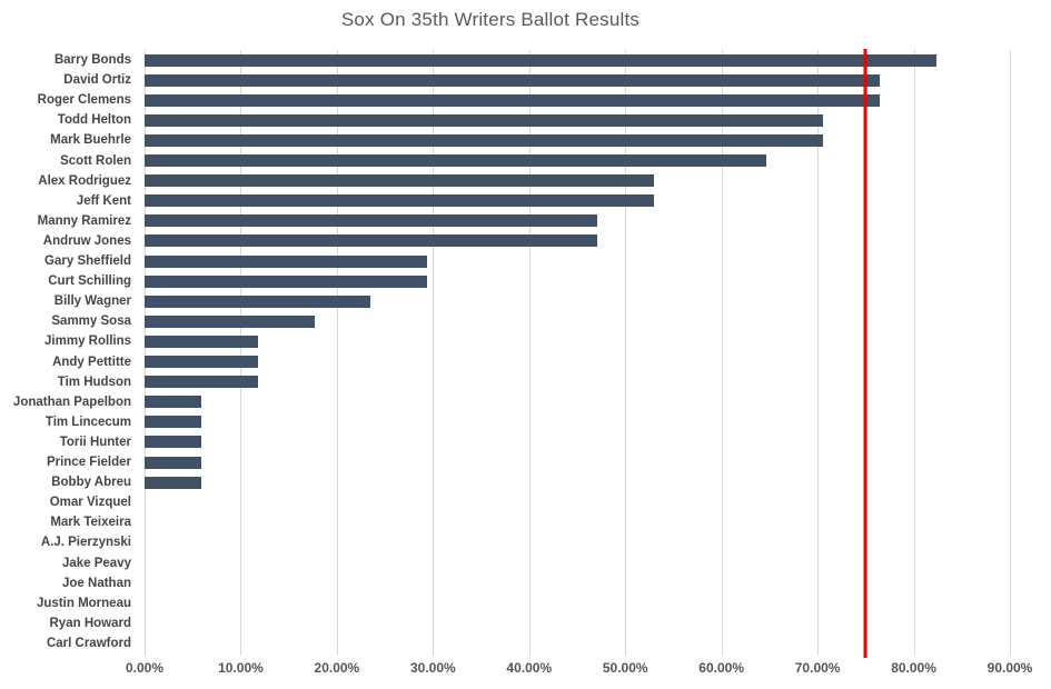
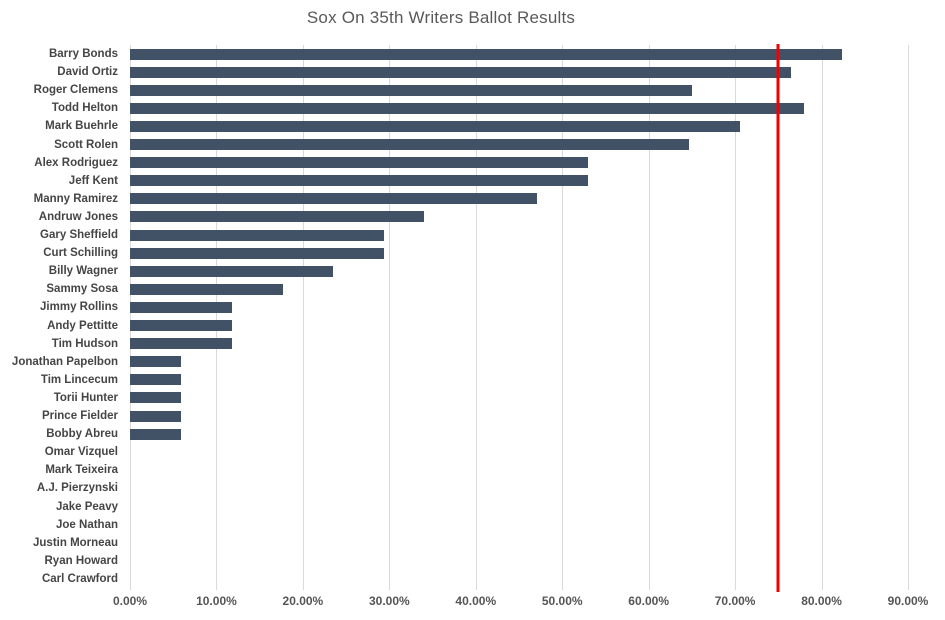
Roger Clemens: 76% -> 65%
Todd Helton: 71% -> 78%
Andruw Jones: 47% -> 34%
